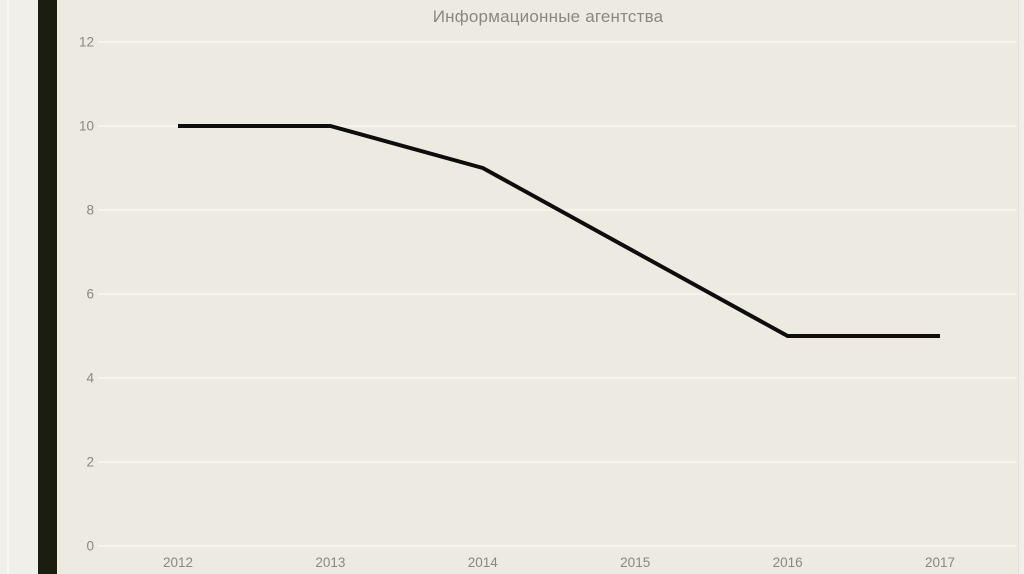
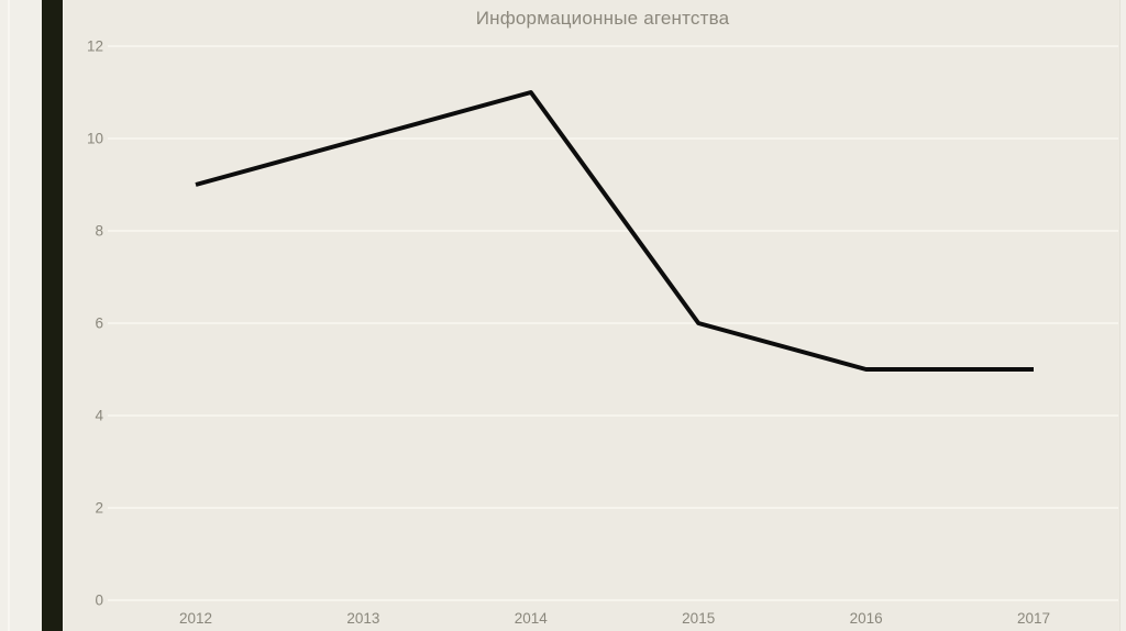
2012: 10 -> 9
2014: 9 -> 11
2015: 7 -> 6
